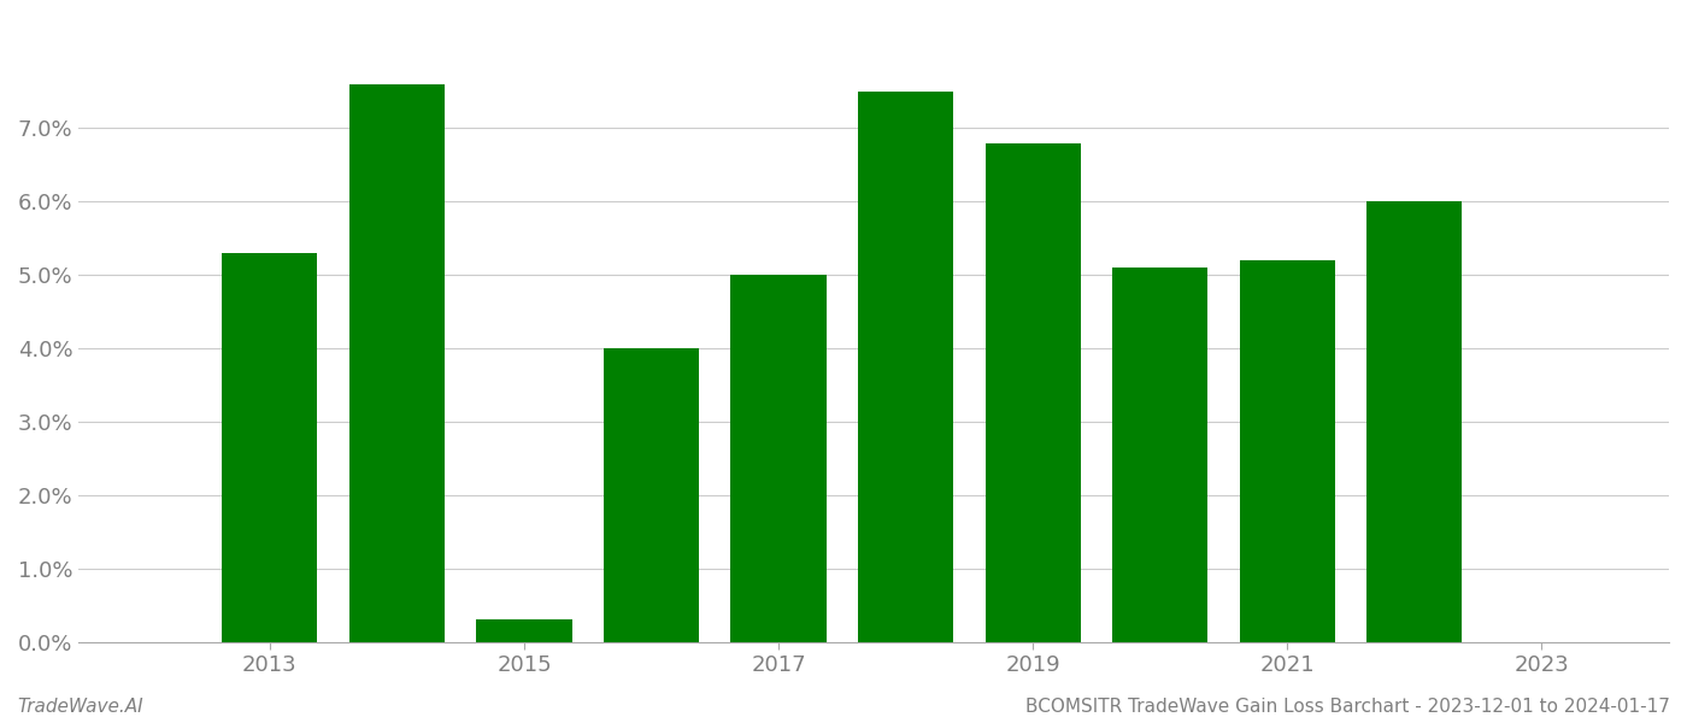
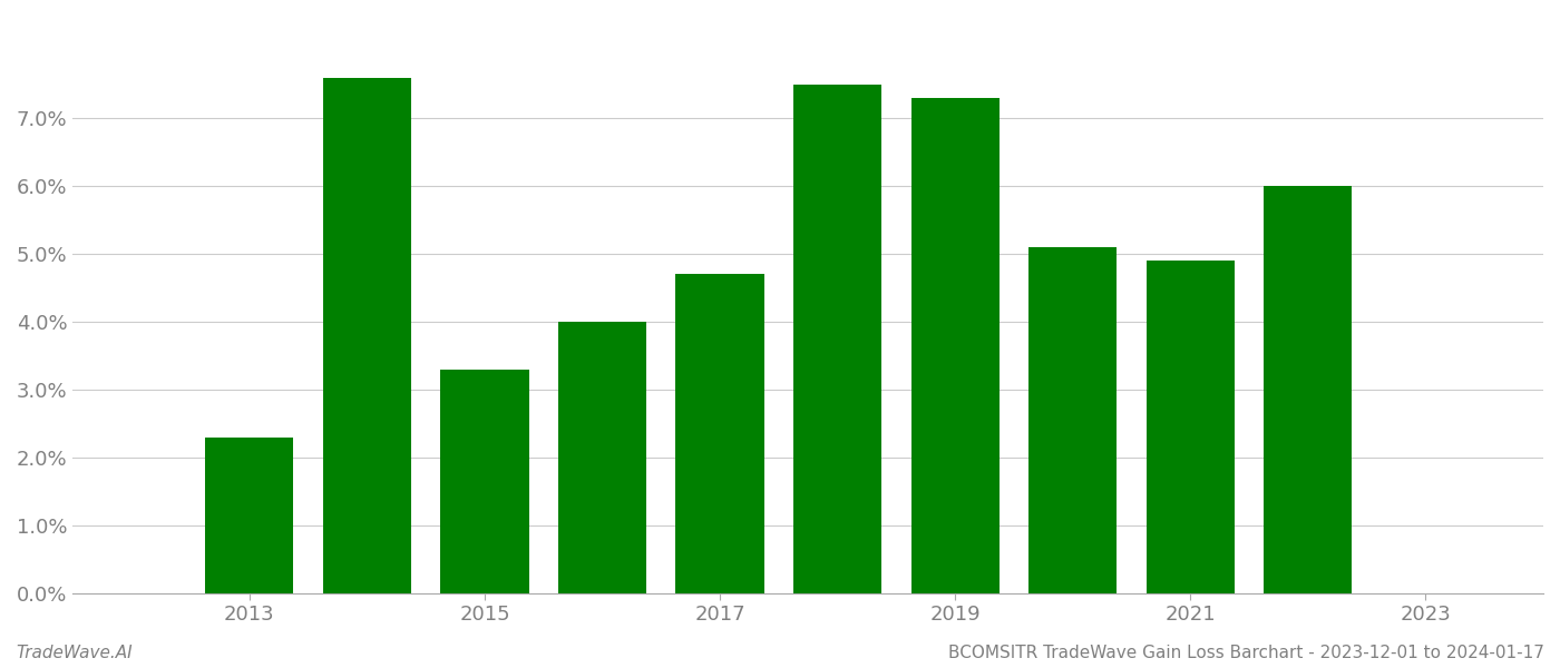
2013: 5.3% -> 2.3%
2015: 0.3% -> 3.3%
2017: 5.0% -> 4.7%
2019: 6.8% -> 7.3%
2021: 5.2% -> 4.9%
